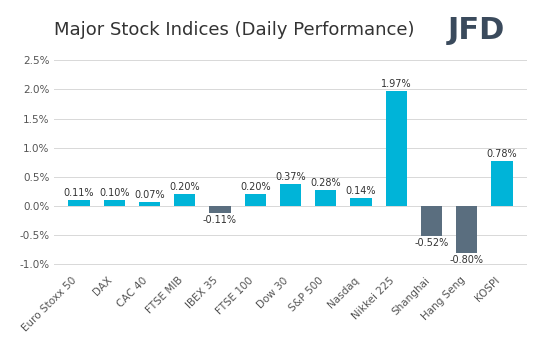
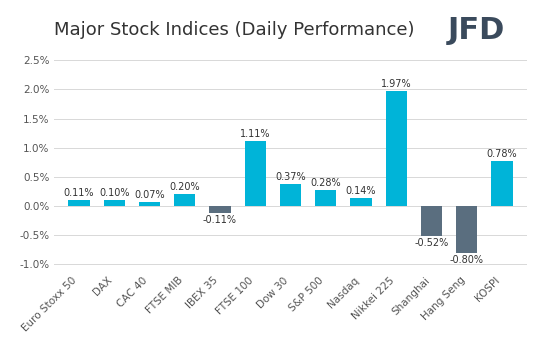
FTSE 100: 0.20% -> 1.11%
